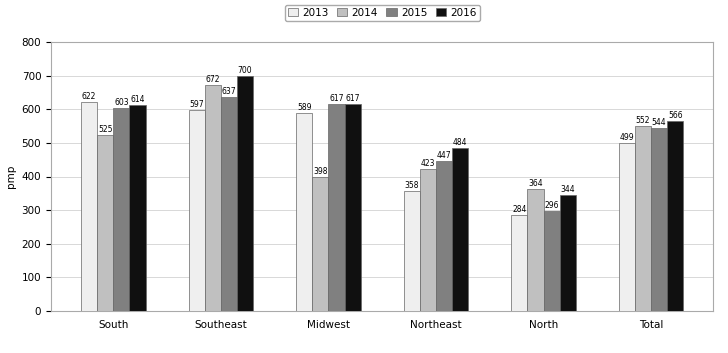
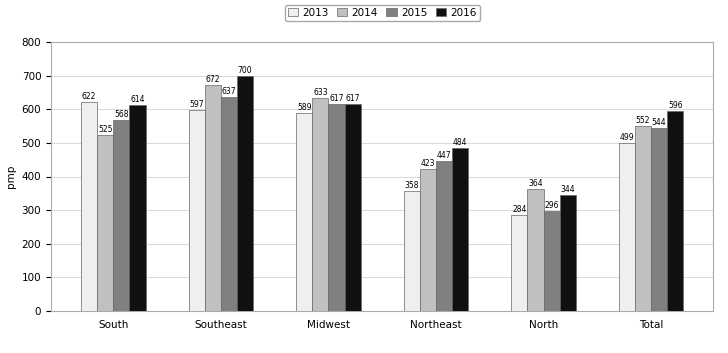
2015/South: 603 -> 568
2014/Midwest: 398 -> 633
2016/Total: 566 -> 596
